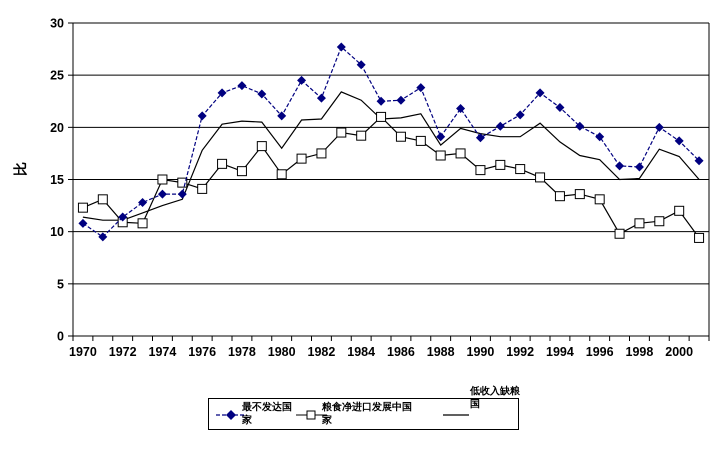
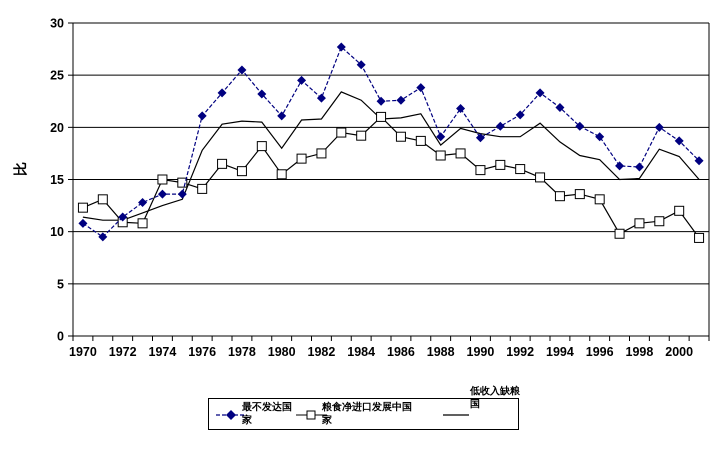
最不发达国家/1978: 24.0 -> 25.5
